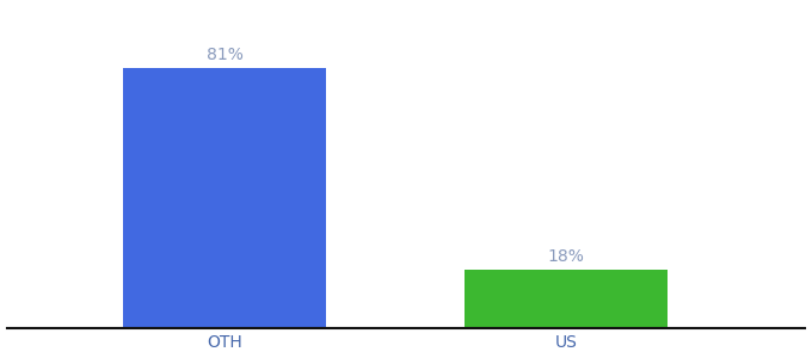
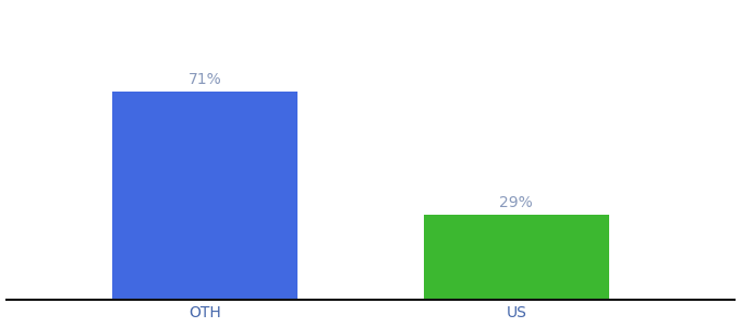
OTH: 81% -> 71%
US: 18% -> 29%
